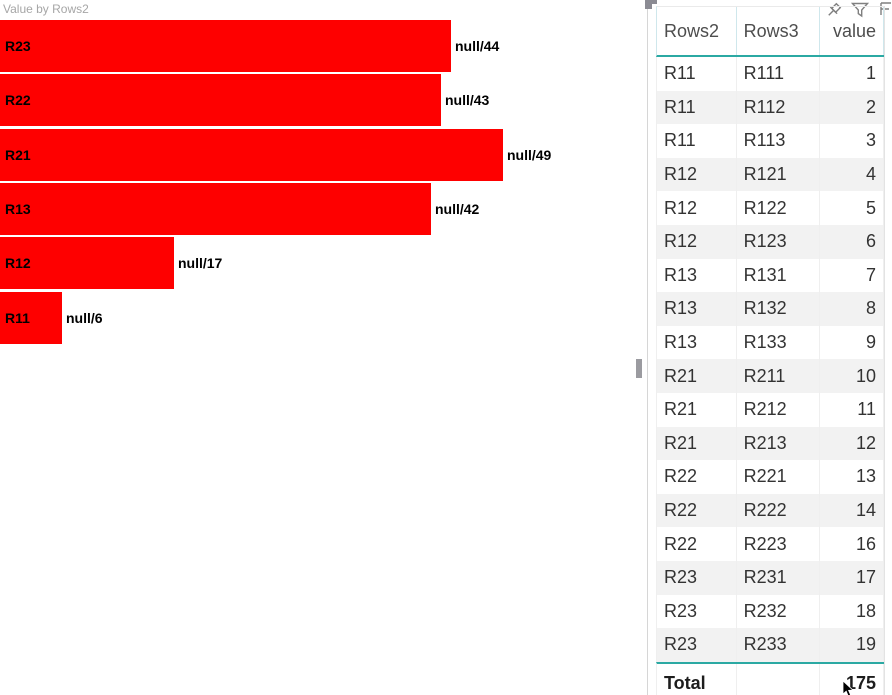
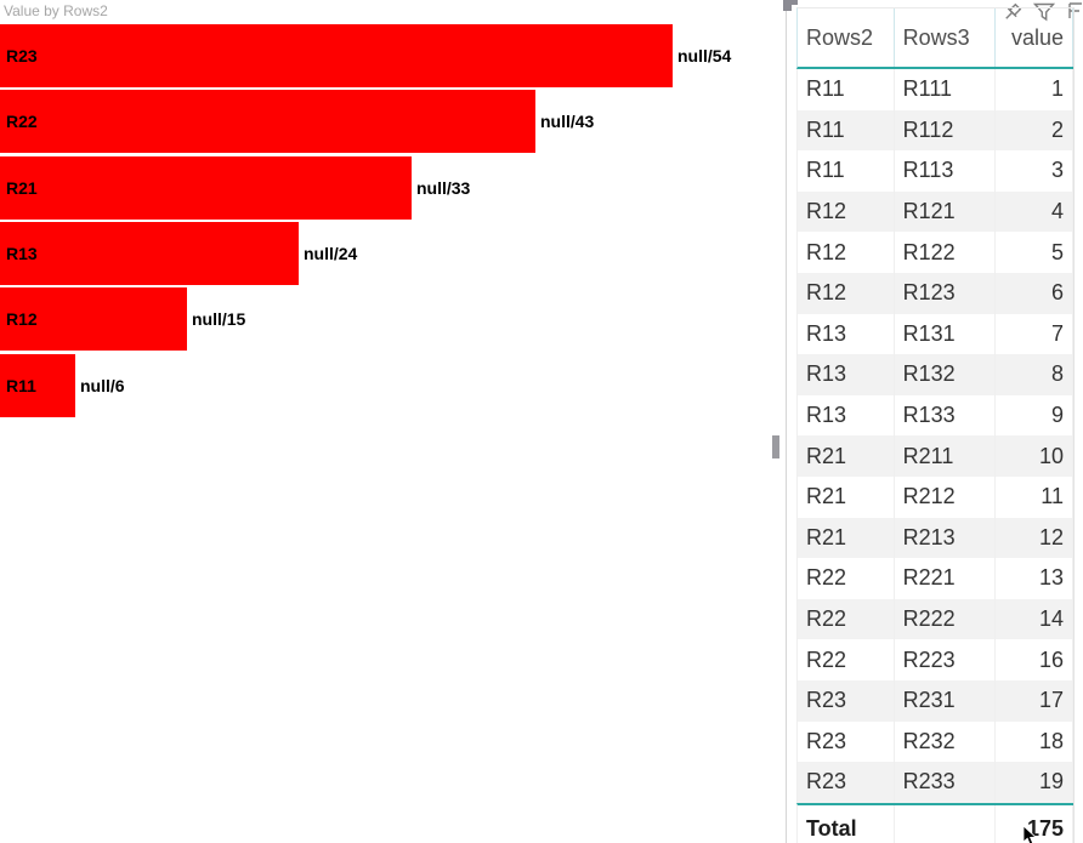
R23: 44 -> 54
R21: 49 -> 33
R13: 42 -> 24
R12: 17 -> 15
